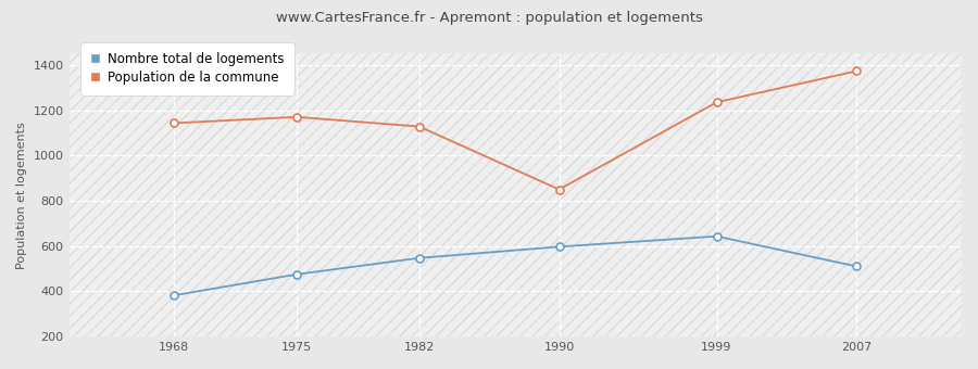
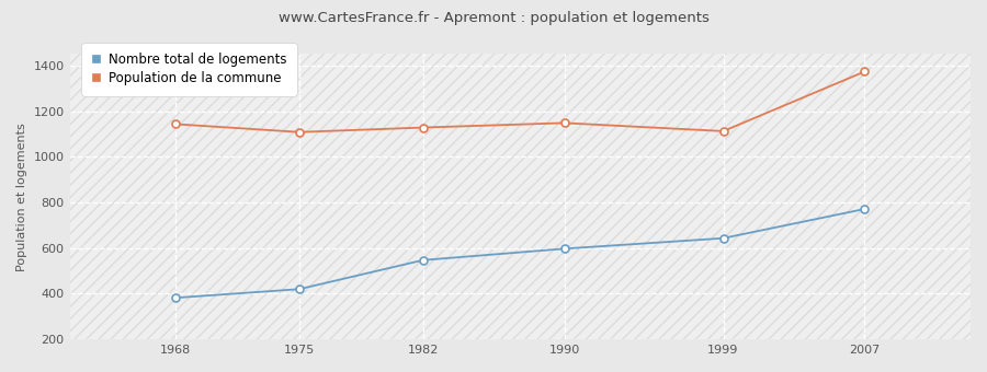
Nombre total de logements/1975: 475 -> 420
Population de la commune/1975: 1170 -> 1108
Population de la commune/1990: 850 -> 1148
Population de la commune/1999: 1235 -> 1112
Nombre total de logements/2007: 510 -> 771
